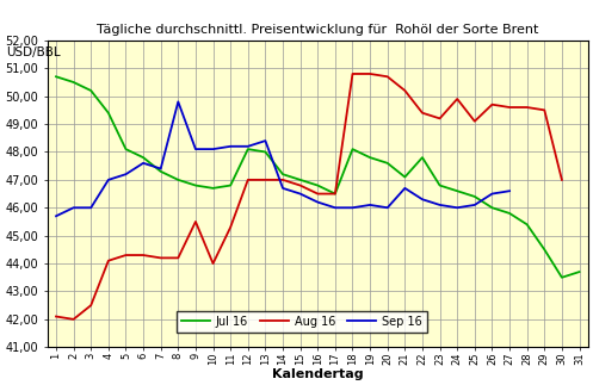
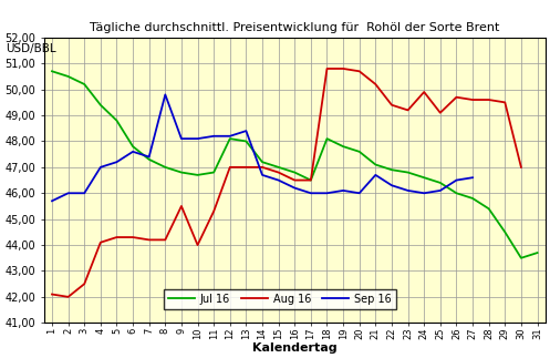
Jul 16/5: 48,1 -> 48,8
Jul 16/22: 47,8 -> 46,9
